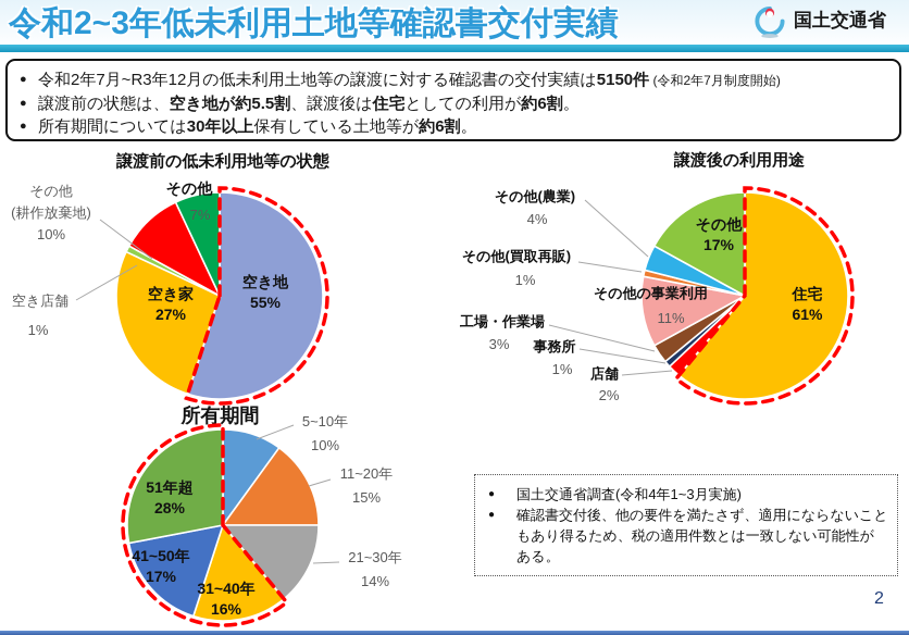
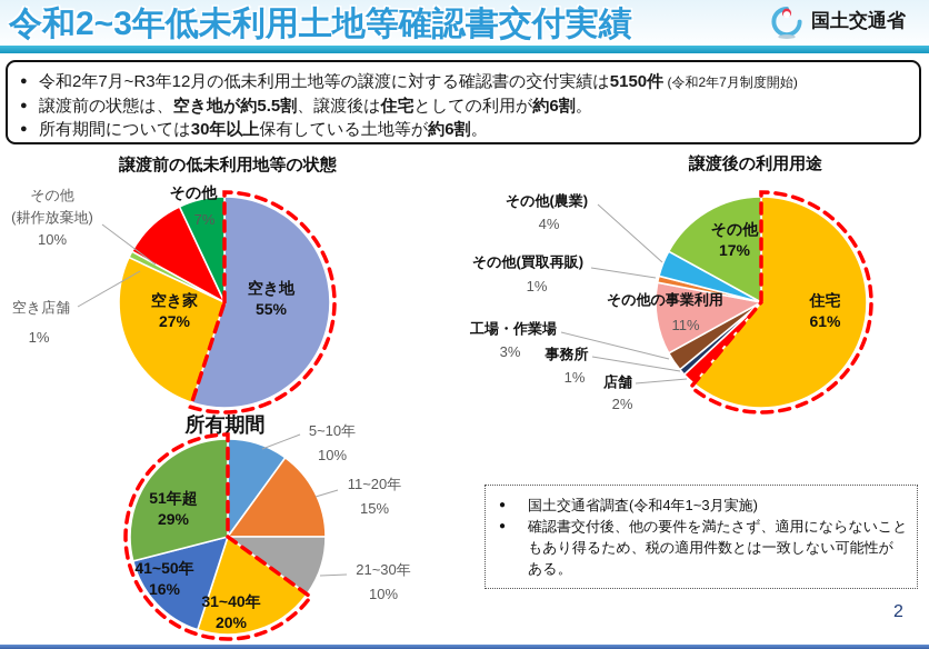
所有期間/21~30年: 14% -> 10%
所有期間/31~40年: 16% -> 20%
所有期間/41~50年: 17% -> 16%
所有期間/51年超: 28% -> 29%
